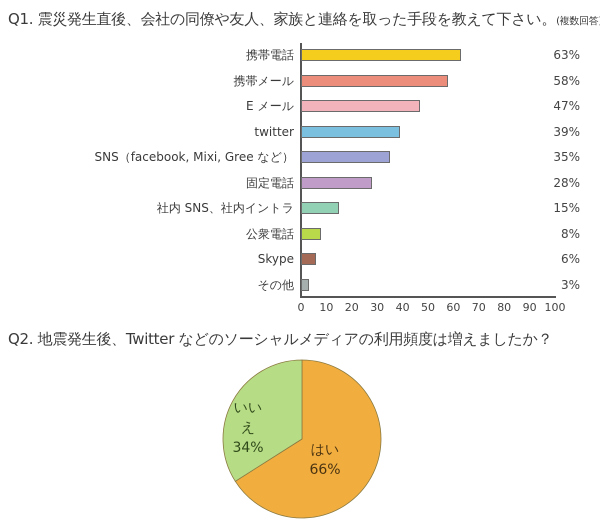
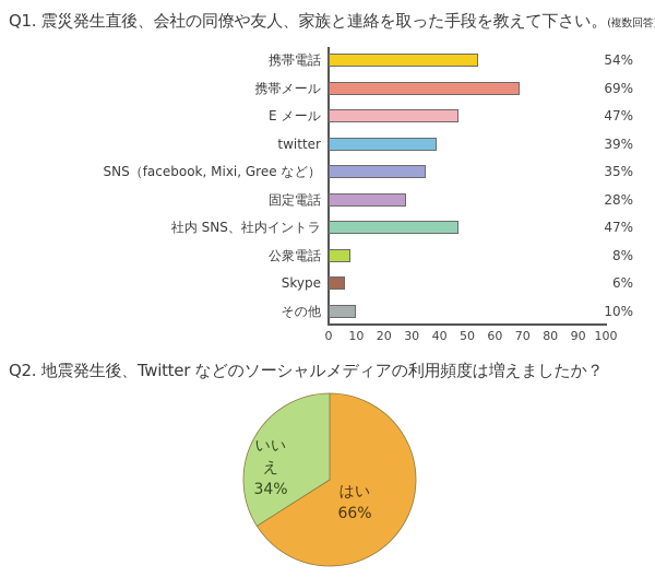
Q1. 震災発生直後、会社の同僚や友人、家族と連絡を取った手段を教えて下さい。(複数回答)/携帯電話: 63% -> 54%
Q1. 震災発生直後、会社の同僚や友人、家族と連絡を取った手段を教えて下さい。(複数回答)/携帯メール: 58% -> 69%
Q1. 震災発生直後、会社の同僚や友人、家族と連絡を取った手段を教えて下さい。(複数回答)/社内 SNS、社内イントラ: 15% -> 47%
Q1. 震災発生直後、会社の同僚や友人、家族と連絡を取った手段を教えて下さい。(複数回答)/その他: 3% -> 10%
